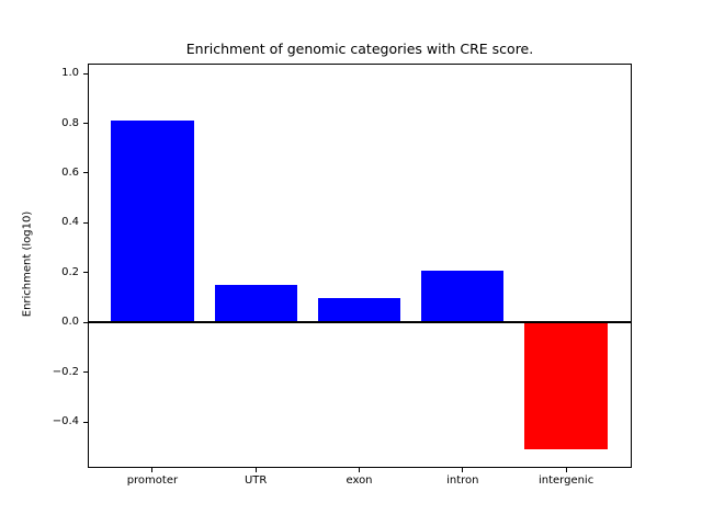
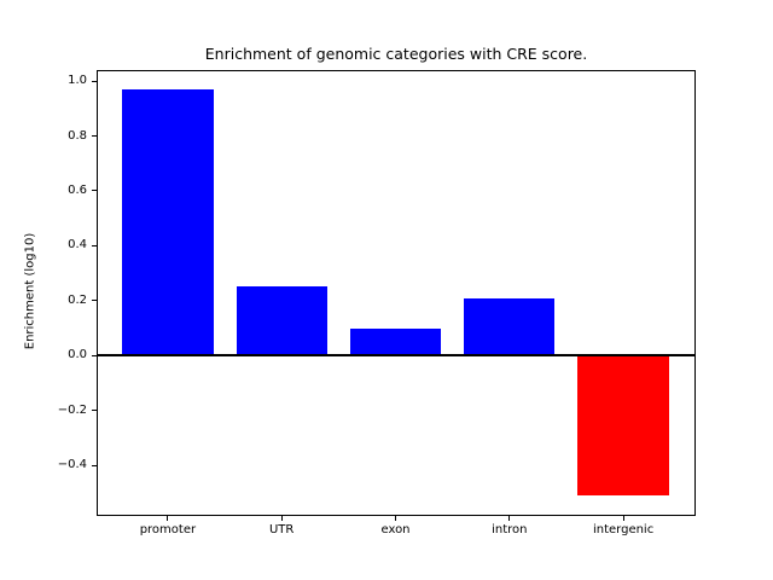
promoter: 0.81 -> 0.97
UTR: 0.15 -> 0.25
